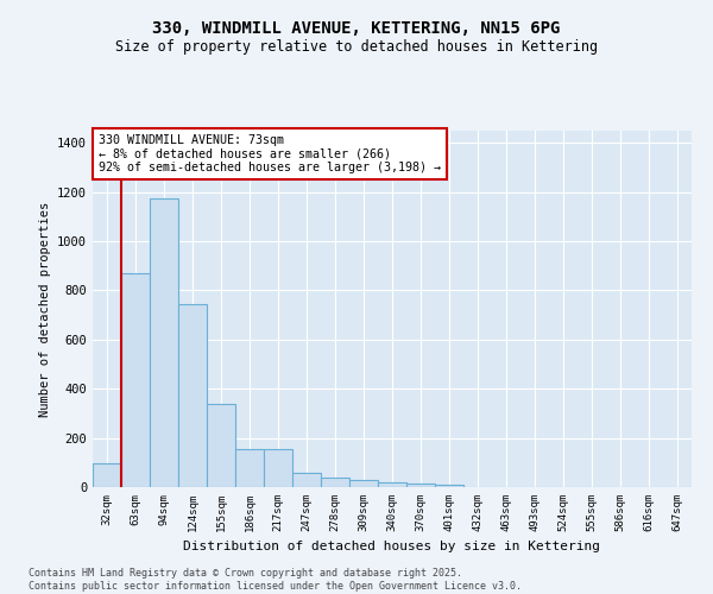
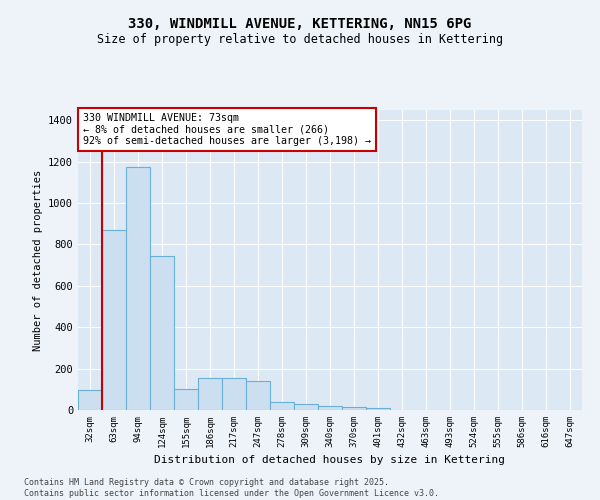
155sqm: 340 -> 100
247sqm: 60 -> 140
